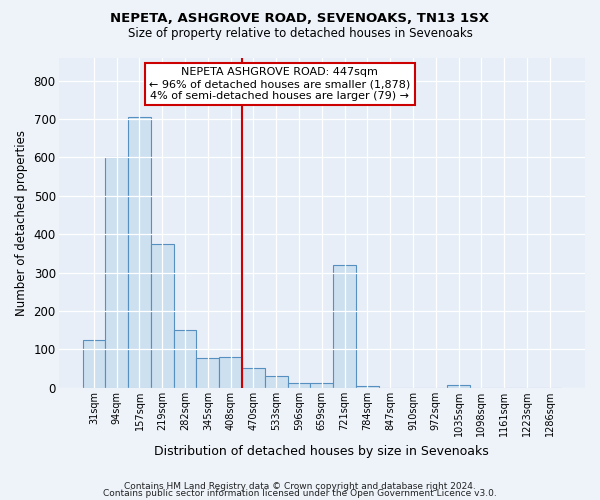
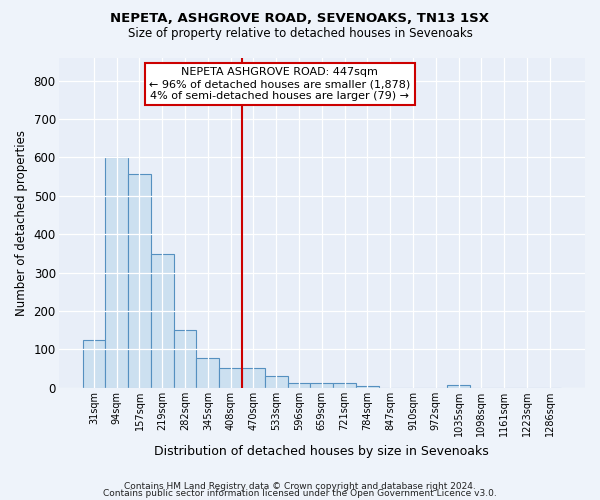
157sqm: 705 -> 558
219sqm: 375 -> 348
408sqm: 80 -> 52
721sqm: 320 -> 12
